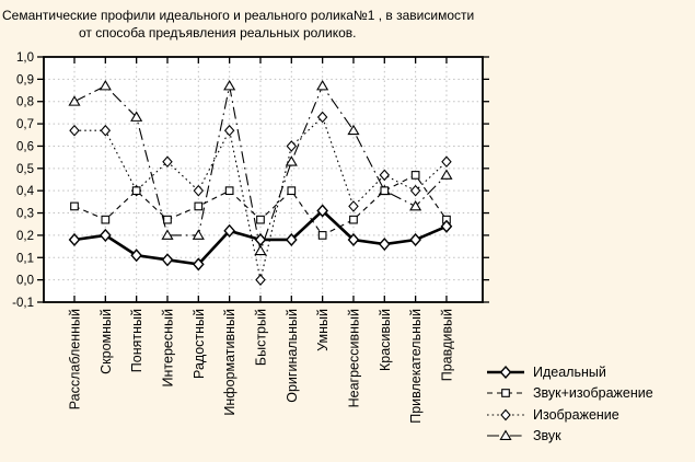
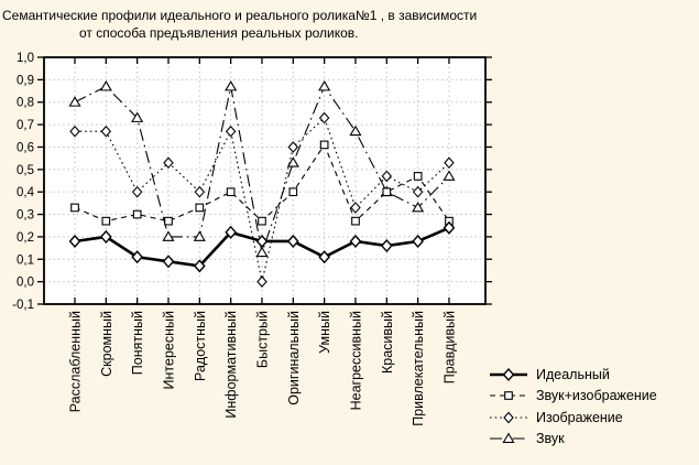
Звук+изображение/Понятный: 0,40 -> 0,30
Идеальный/Умный: 0,31 -> 0,11
Звук+изображение/Умный: 0,20 -> 0,61
